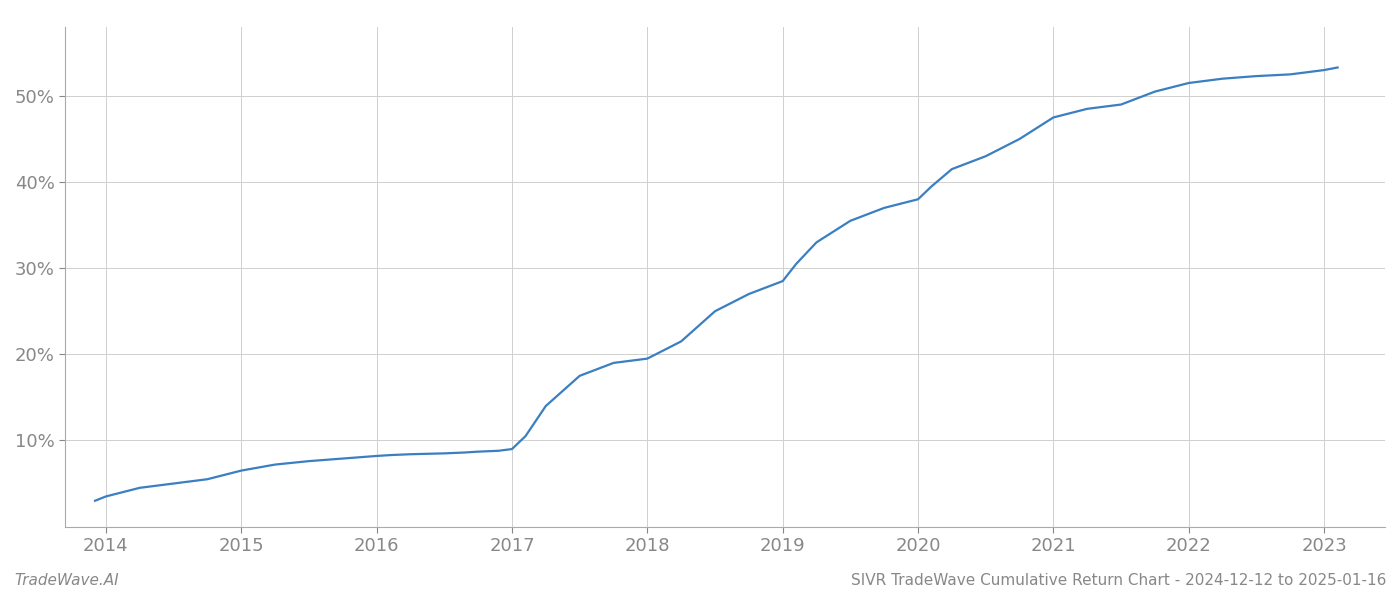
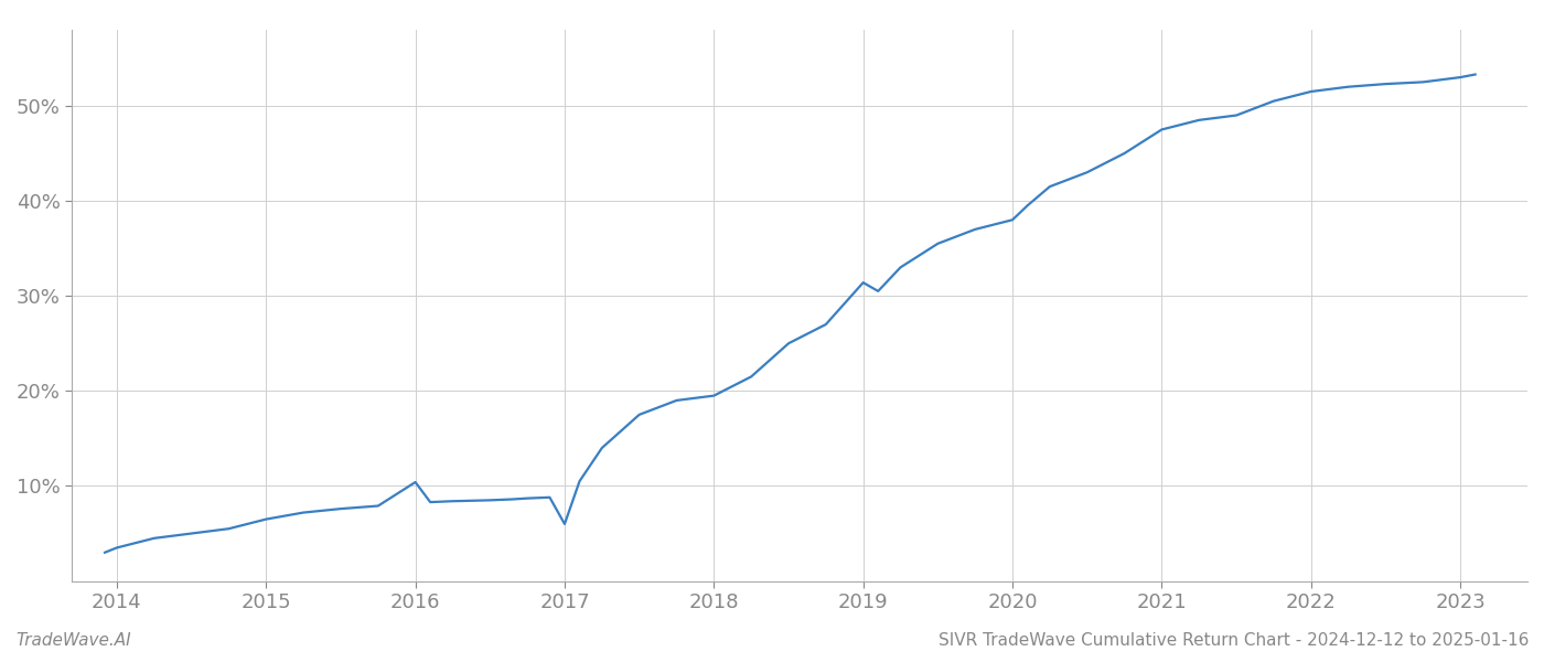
2016: 8.2% -> 10.4%
2017: 9.0% -> 6.0%
2019: 28.5% -> 31.4%
